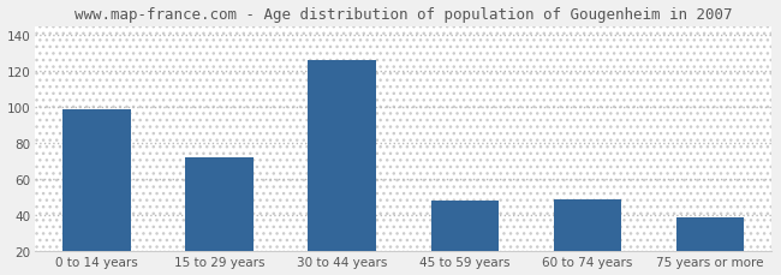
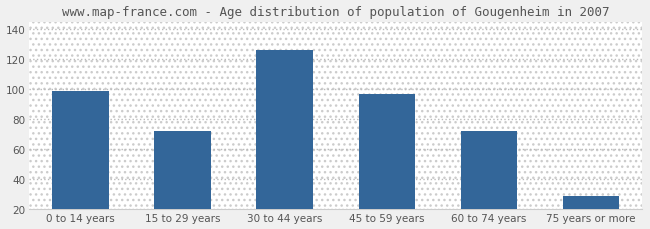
45 to 59 years: 48 -> 97
60 to 74 years: 49 -> 72
75 years or more: 39 -> 29
